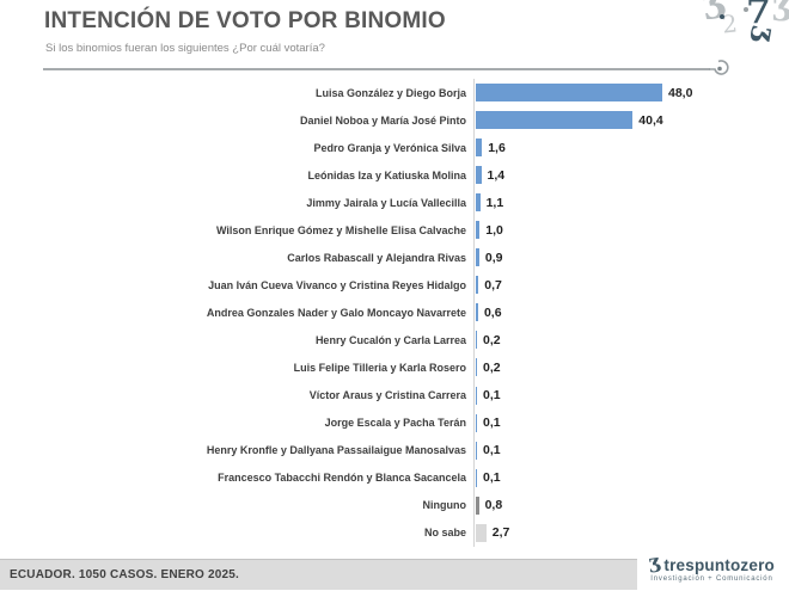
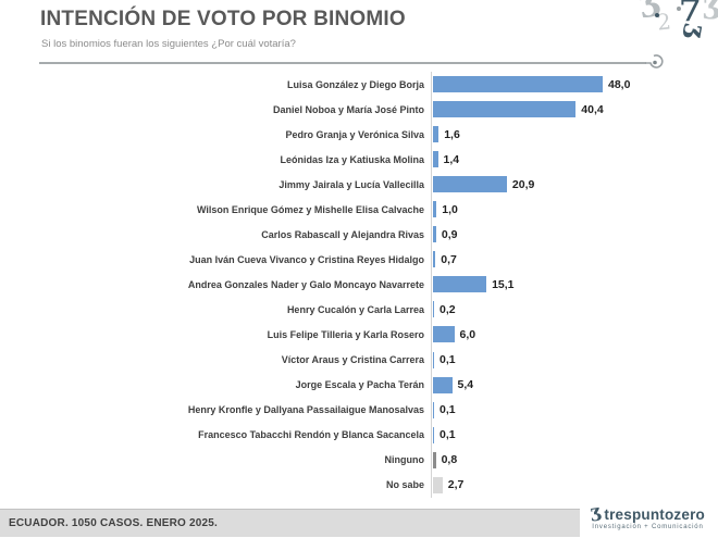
Jimmy Jairala y Lucía Vallecilla: 1,1 -> 20,9
Andrea Gonzales Nader y Galo Moncayo Navarrete: 0,6 -> 15,1
Luis Felipe Tilleria y Karla Rosero: 0,2 -> 6,0
Jorge Escala y Pacha Terán: 0,1 -> 5,4
